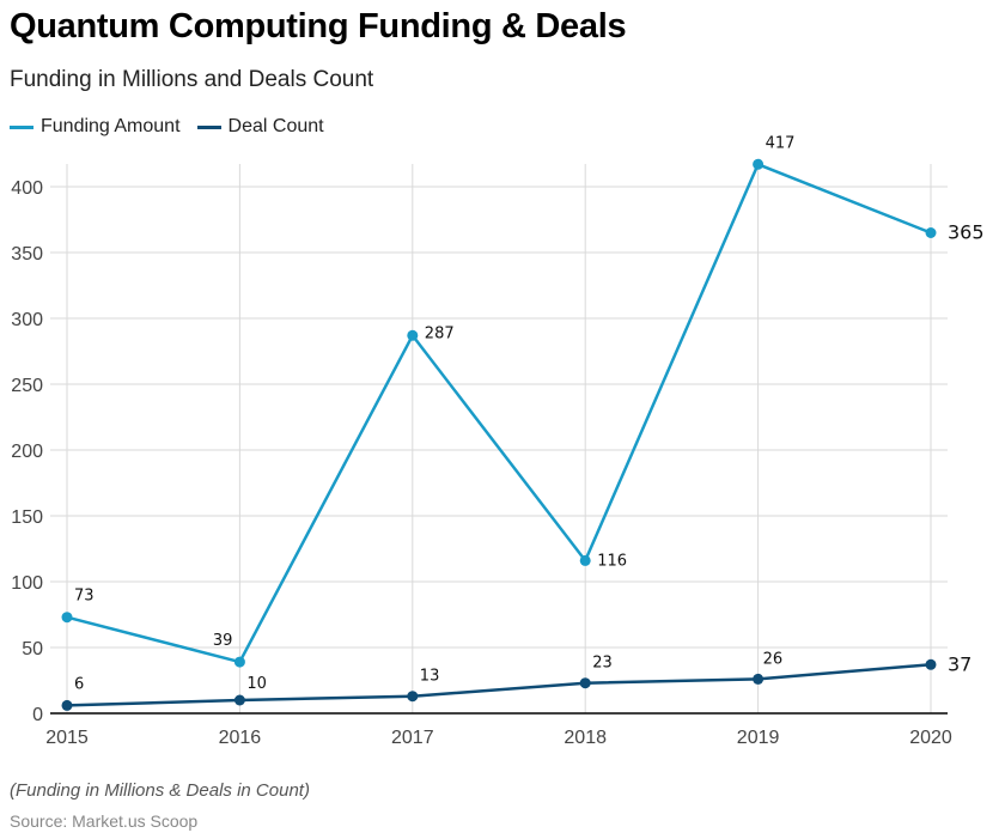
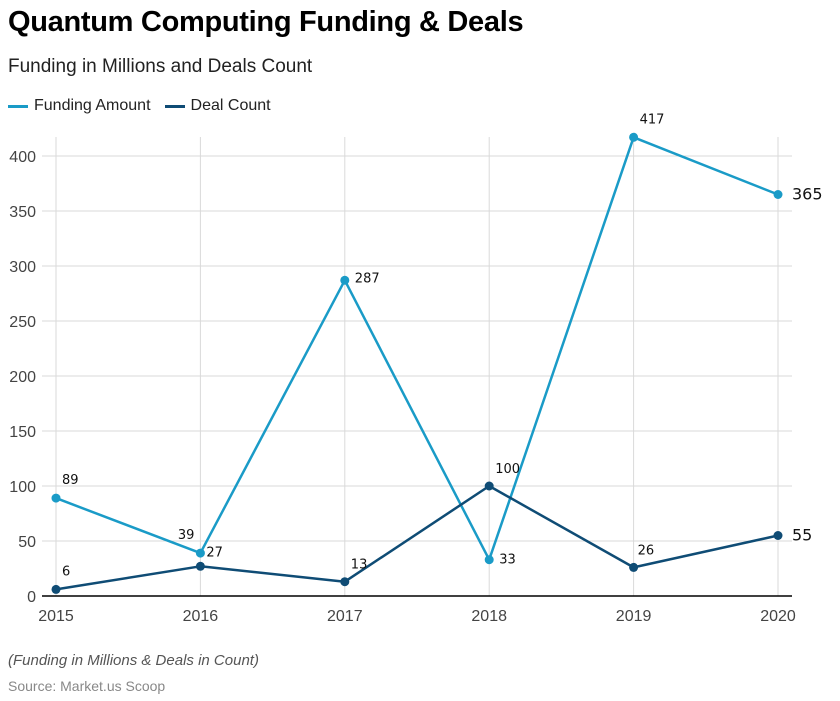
Funding Amount/2015: 73 -> 89
Deal Count/2016: 10 -> 27
Funding Amount/2018: 116 -> 33
Deal Count/2018: 23 -> 100
Deal Count/2020: 37 -> 55
